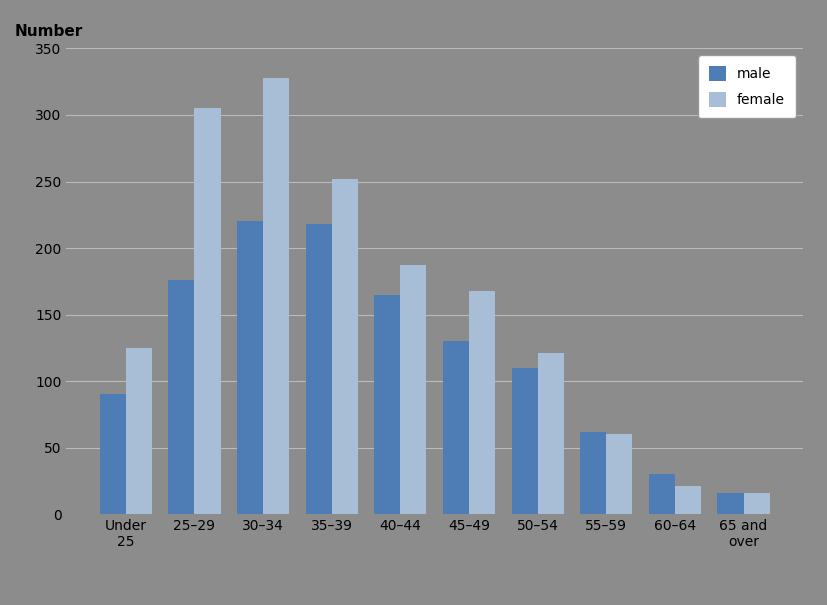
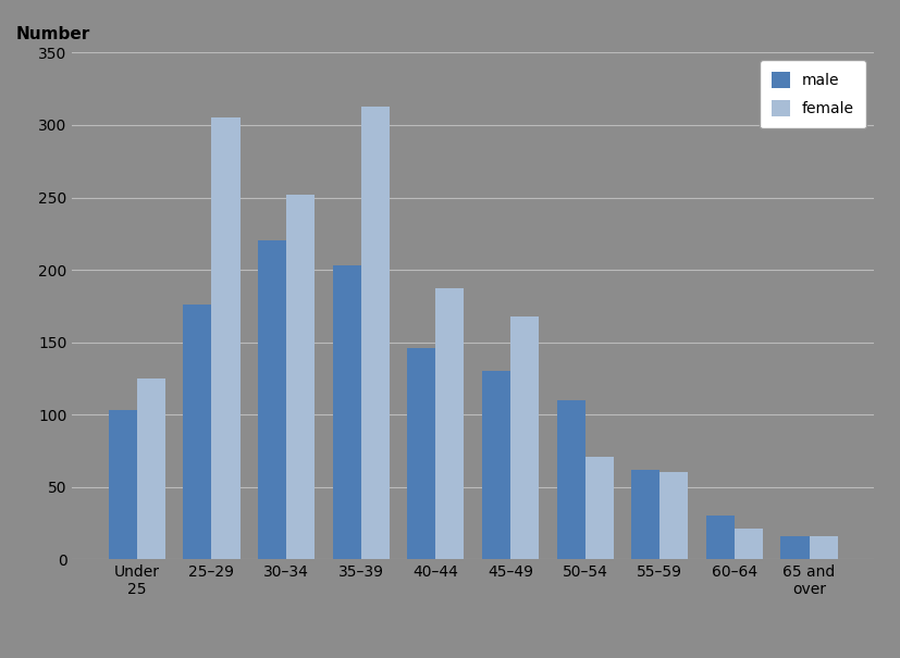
male/Under 25: 90 -> 103
female/30–34: 328 -> 252
male/35–39: 218 -> 203
female/35–39: 252 -> 313
male/40–44: 165 -> 146
female/50–54: 121 -> 71
